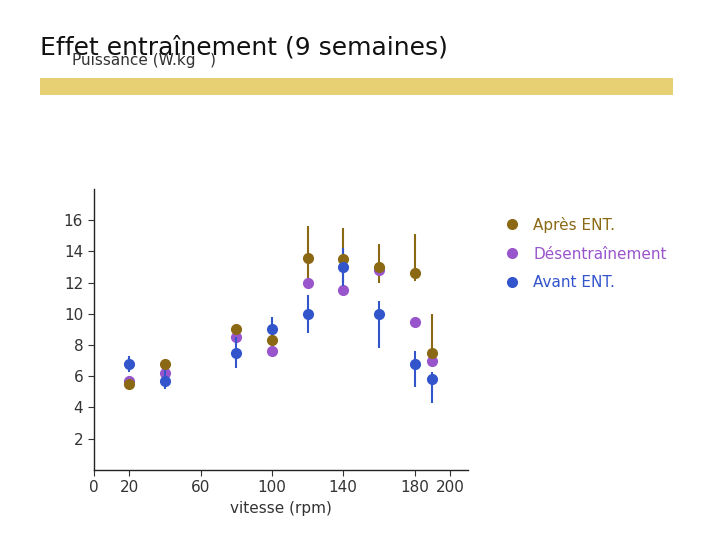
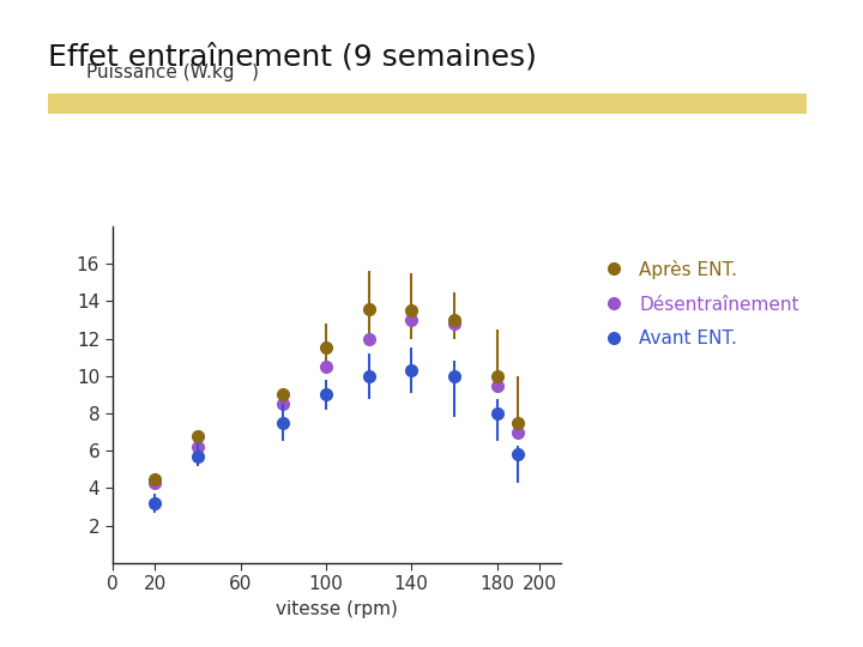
Après ENT./20: 5.5 -> 4.5
Désentraînement/20: 5.7 -> 4.3
Avant ENT./20: 6.8 -> 3.2
Après ENT./100: 8.3 -> 11.5
Désentraînement/100: 7.6 -> 10.5
Désentraînement/140: 11.5 -> 13.0
Avant ENT./140: 13.0 -> 10.3
Après ENT./180: 12.6 -> 10.0
Avant ENT./180: 6.8 -> 8.0
